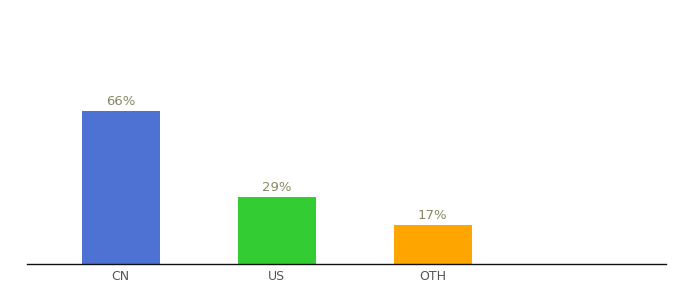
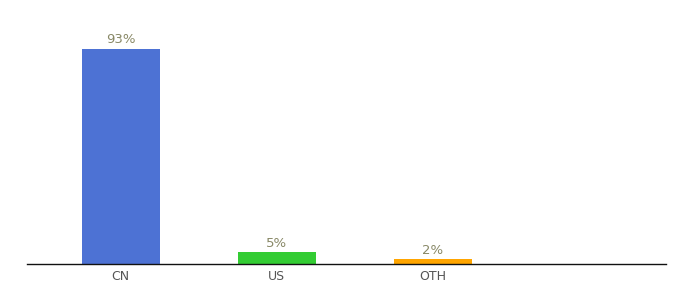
CN: 66% -> 93%
US: 29% -> 5%
OTH: 17% -> 2%
